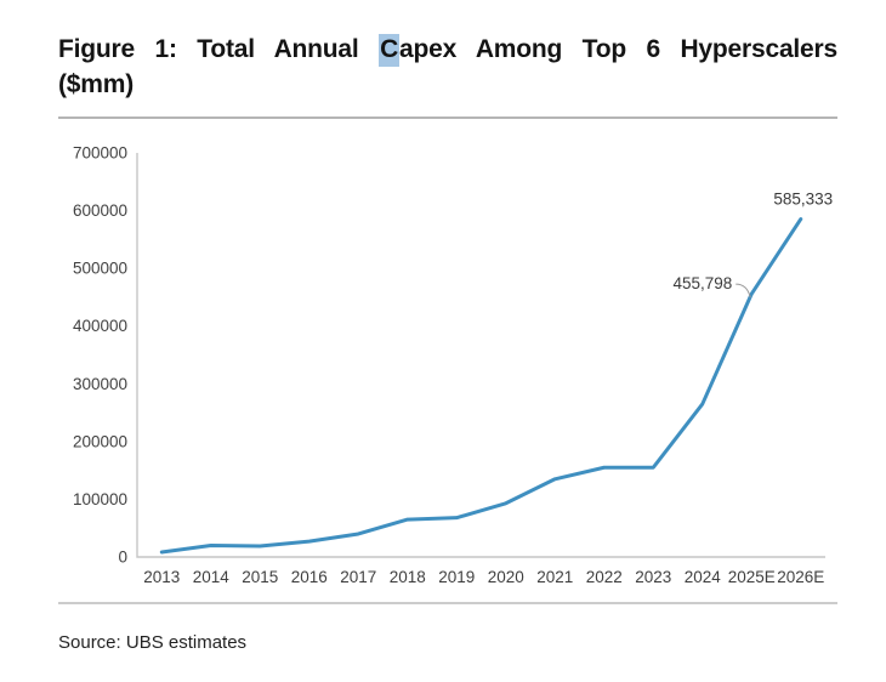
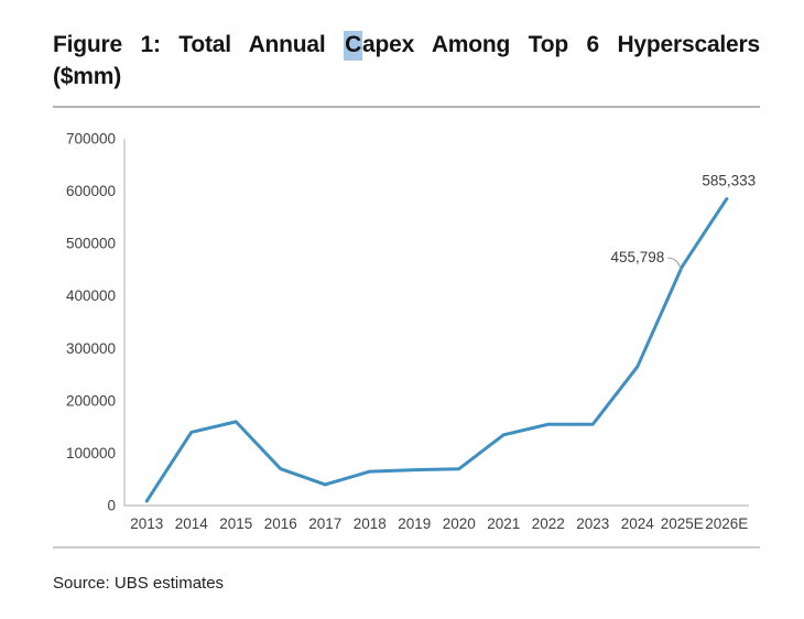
2014: 20000 -> 140000
2015: 20000 -> 160000
2016: 30000 -> 70000
2020: 90000 -> 70000
